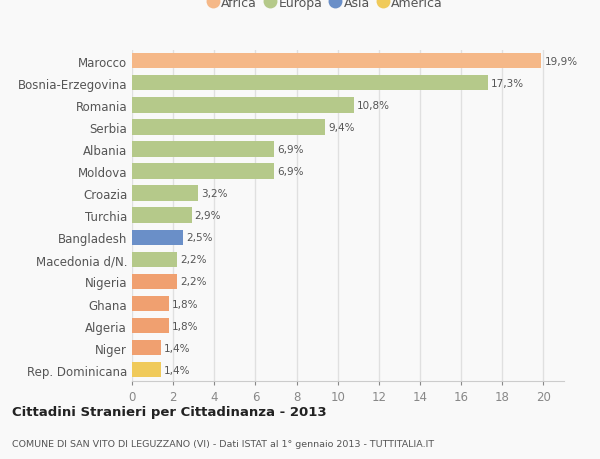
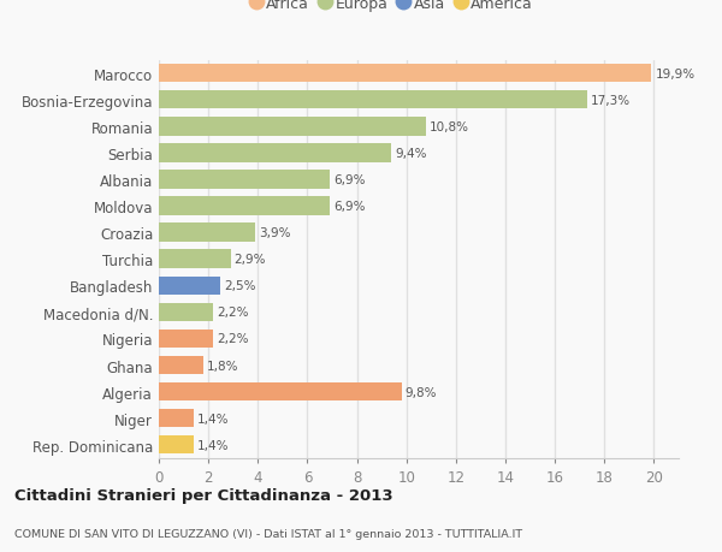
Croazia: 3,2% -> 3,9%
Algeria: 1,8% -> 9,8%
